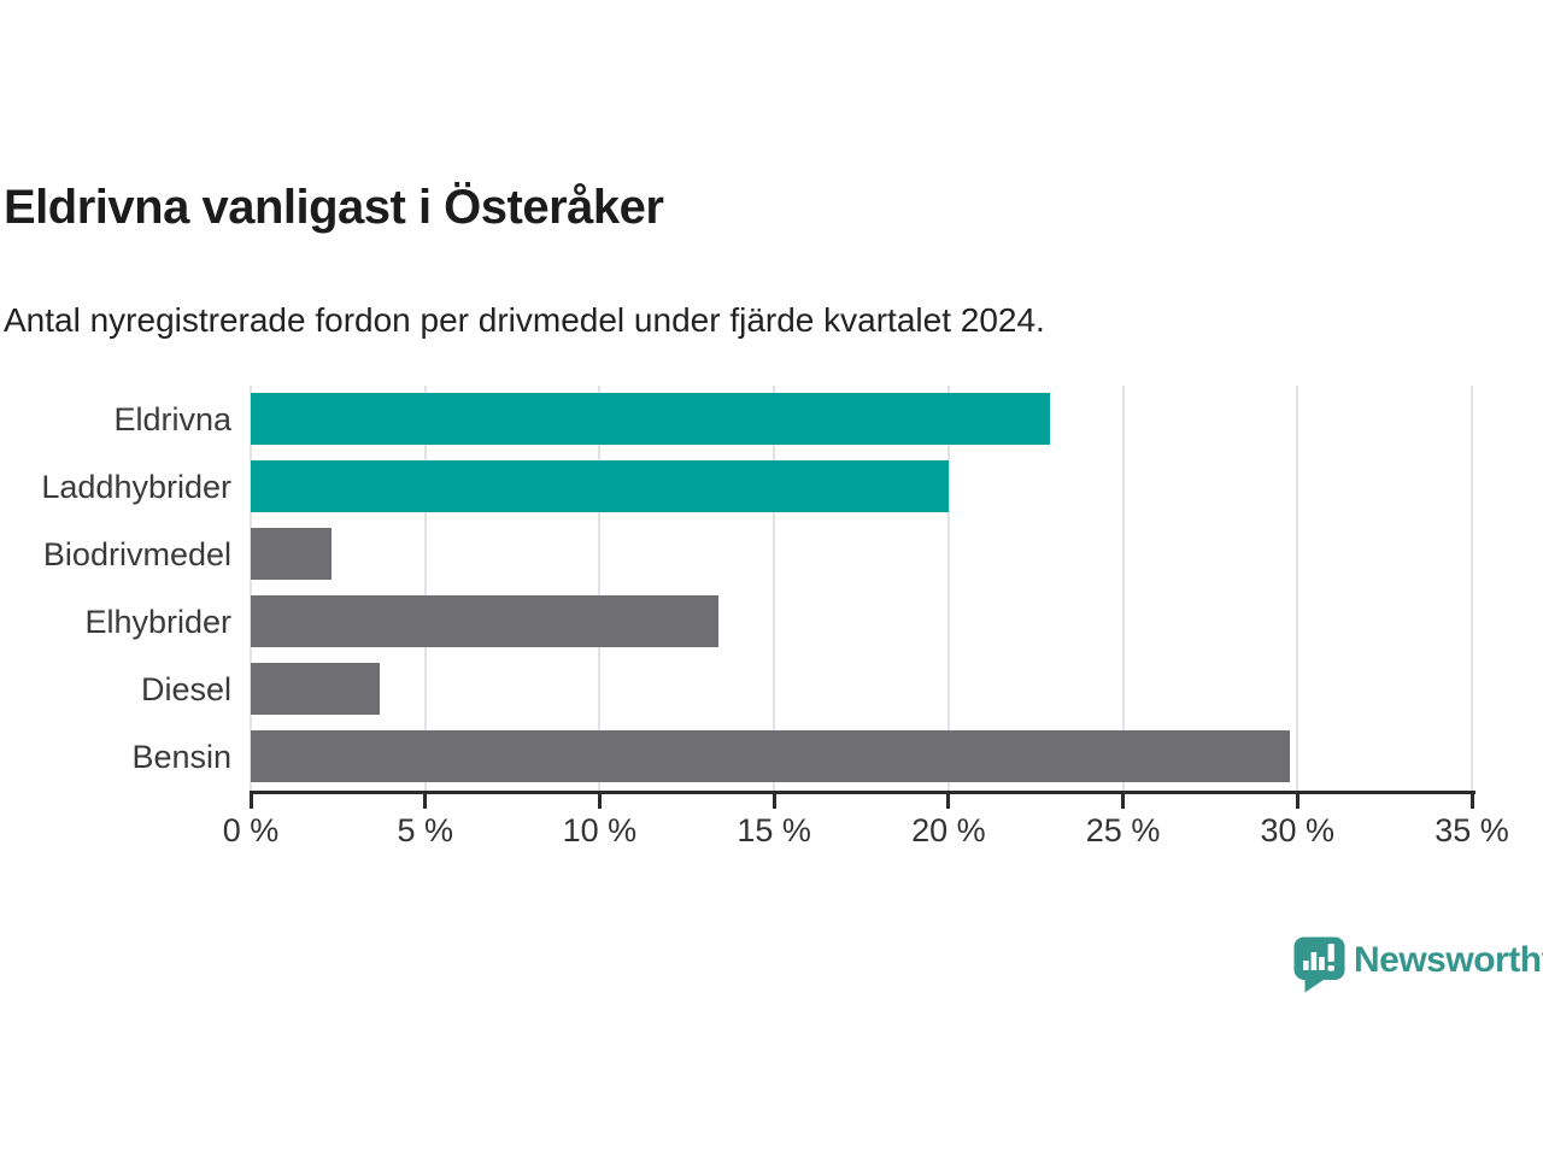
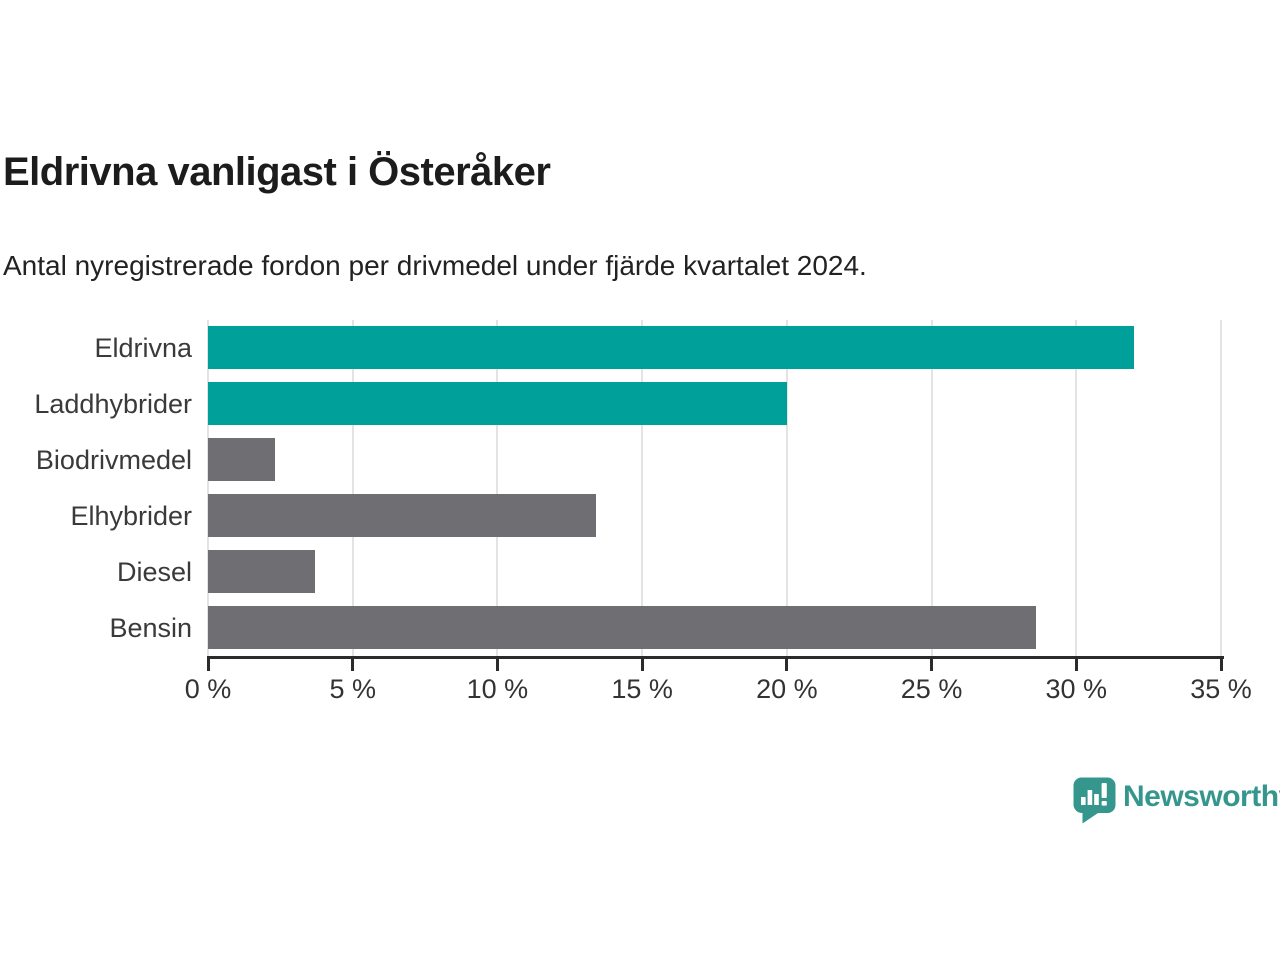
Eldrivna: 22.9% -> 32.0%
Bensin: 29.8% -> 28.6%
